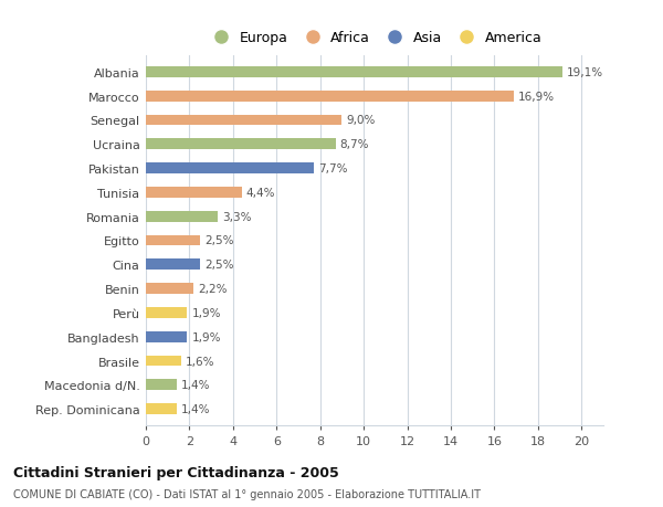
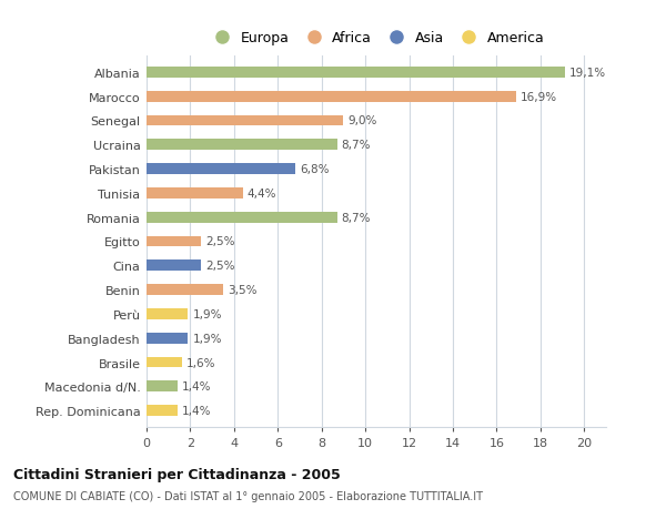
Pakistan: 7,7% -> 6,8%
Romania: 3,3% -> 8,7%
Benin: 2,2% -> 3,5%
